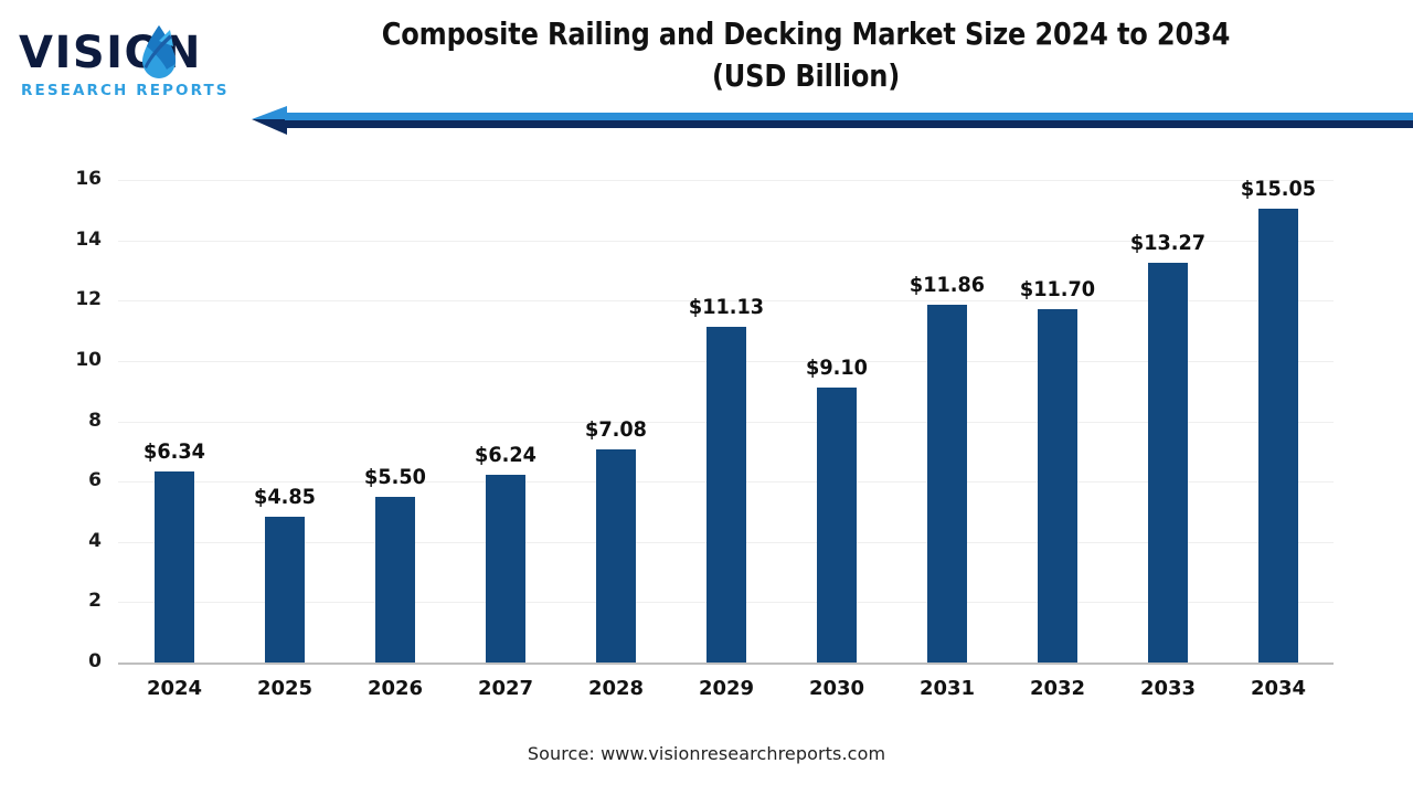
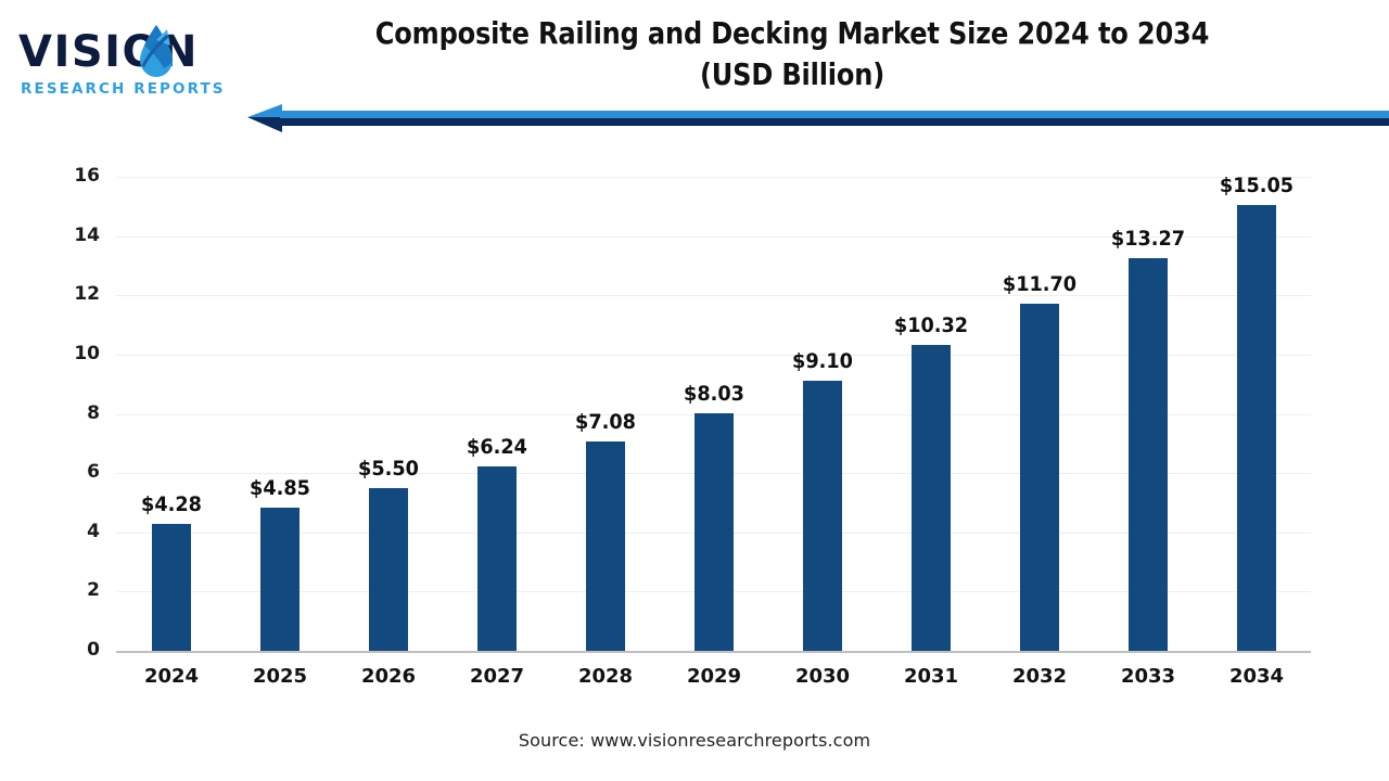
2024: $6.34 -> $4.28
2029: $11.13 -> $8.03
2031: $11.86 -> $10.32
